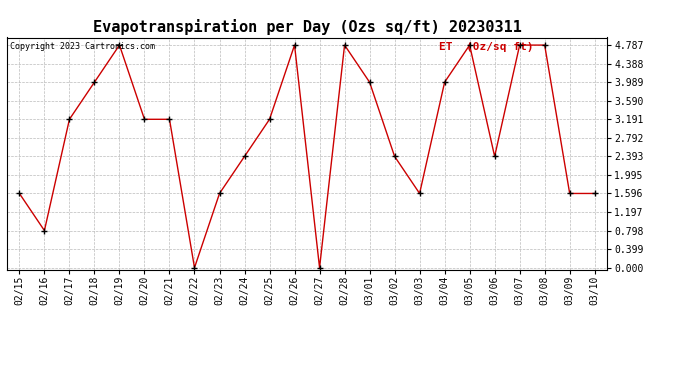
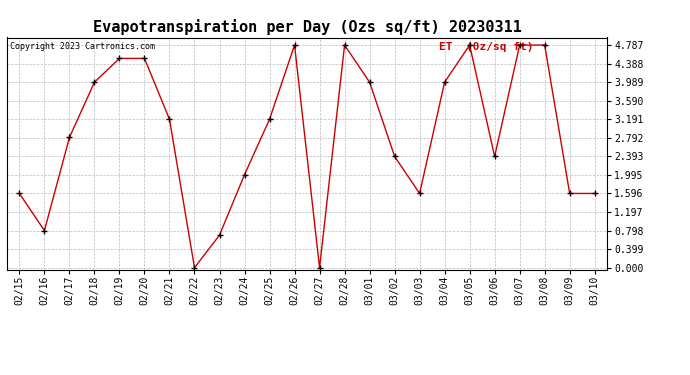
02/17: 3.19 -> 2.80
02/19: 4.79 -> 4.50
02/20: 3.19 -> 4.50
02/23: 1.60 -> 0.70
02/24: 2.39 -> 2.00
